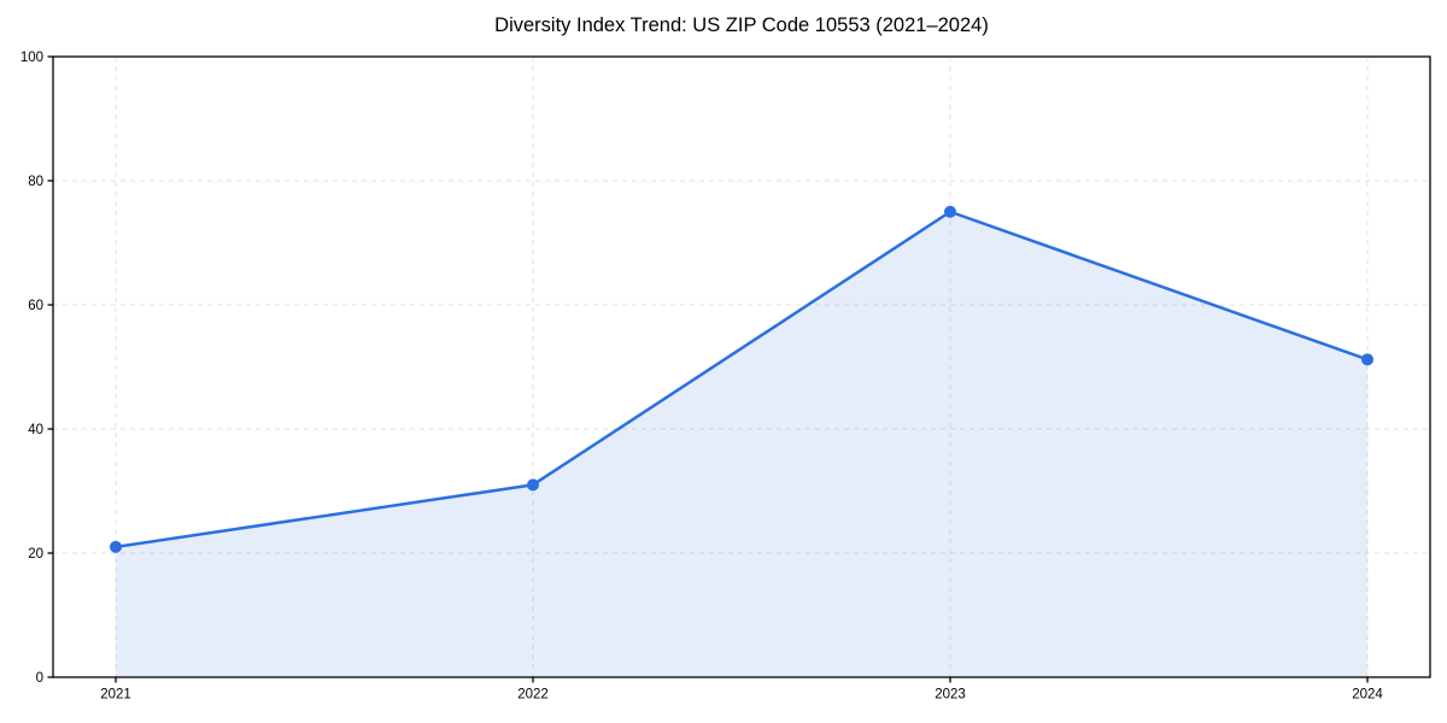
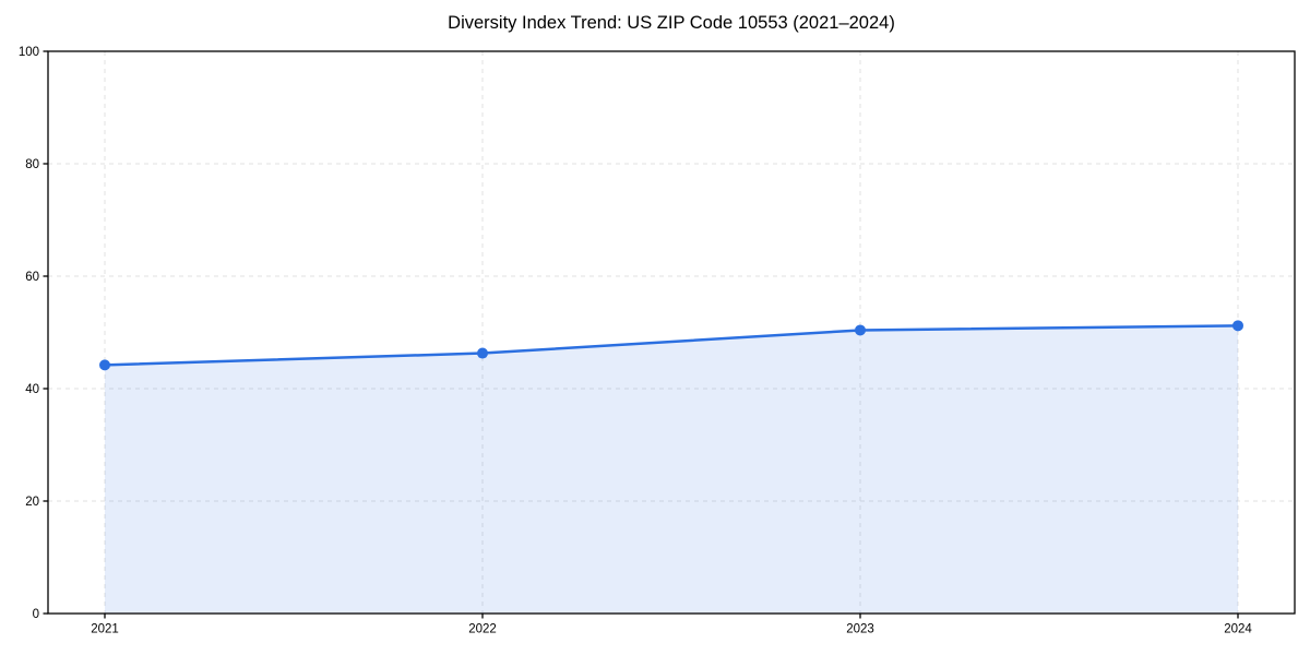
2021: 21 -> 44
2022: 31 -> 46
2023: 75 -> 50
